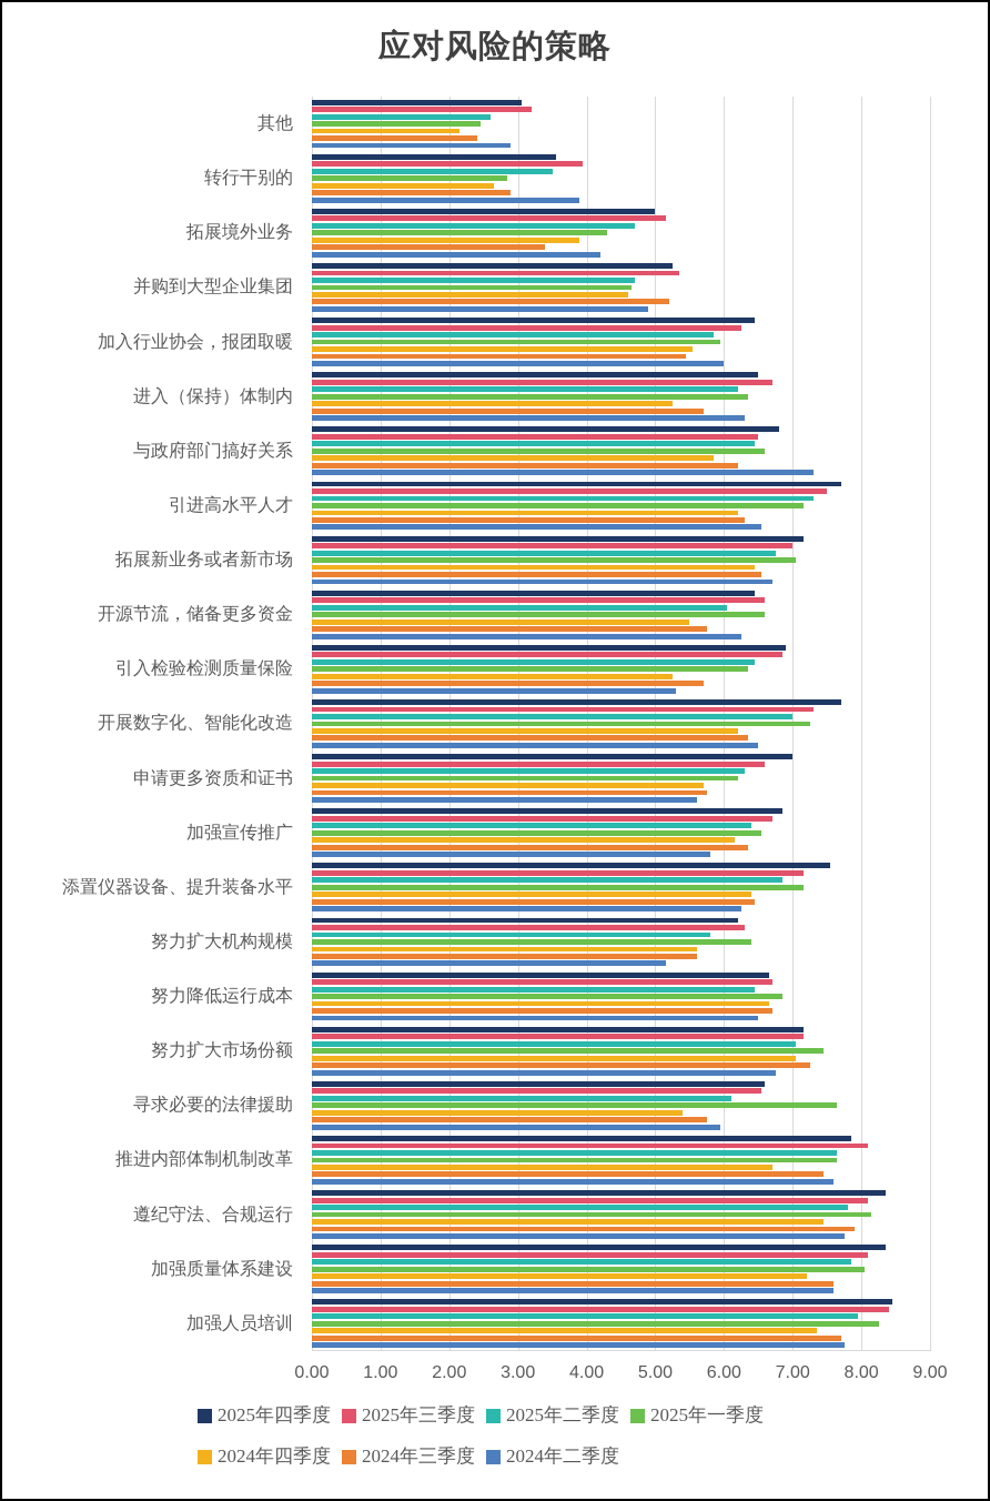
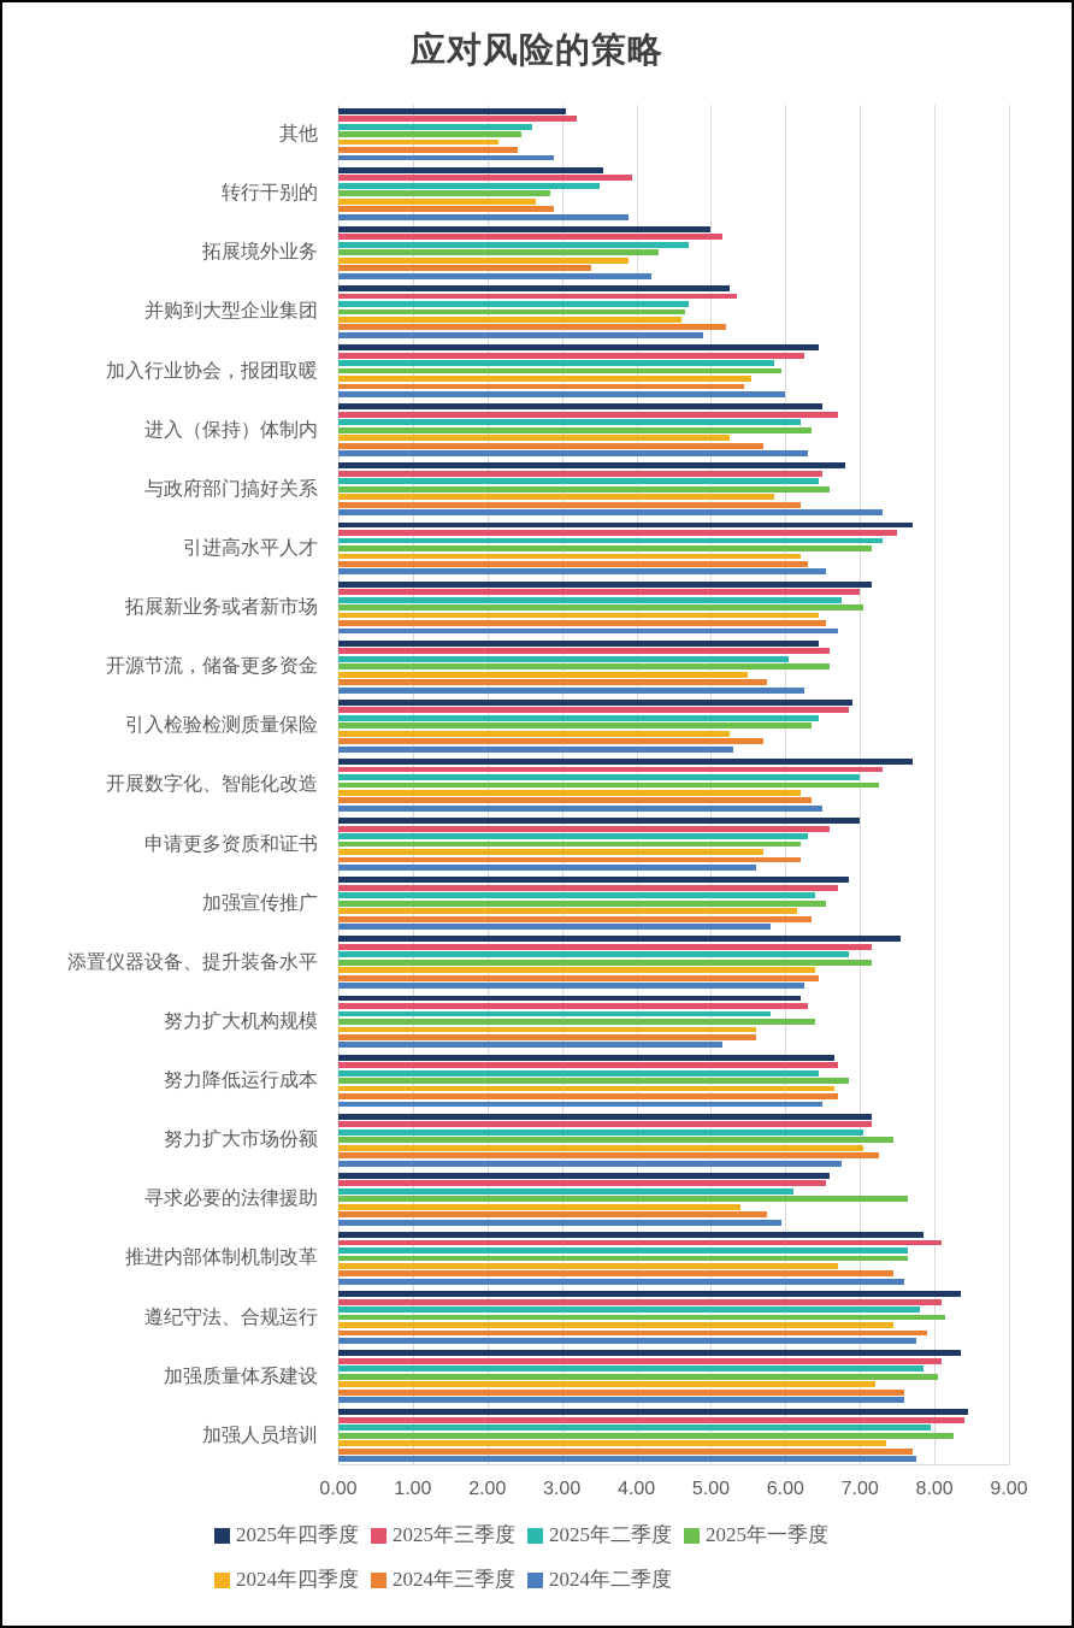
2024年三季度/申请更多资质和证书: 5.8 -> 6.2
